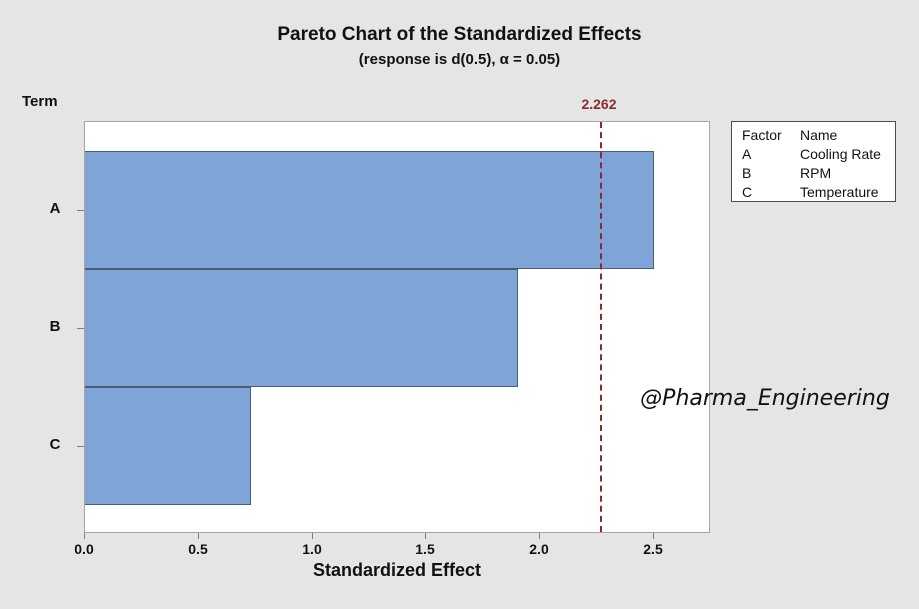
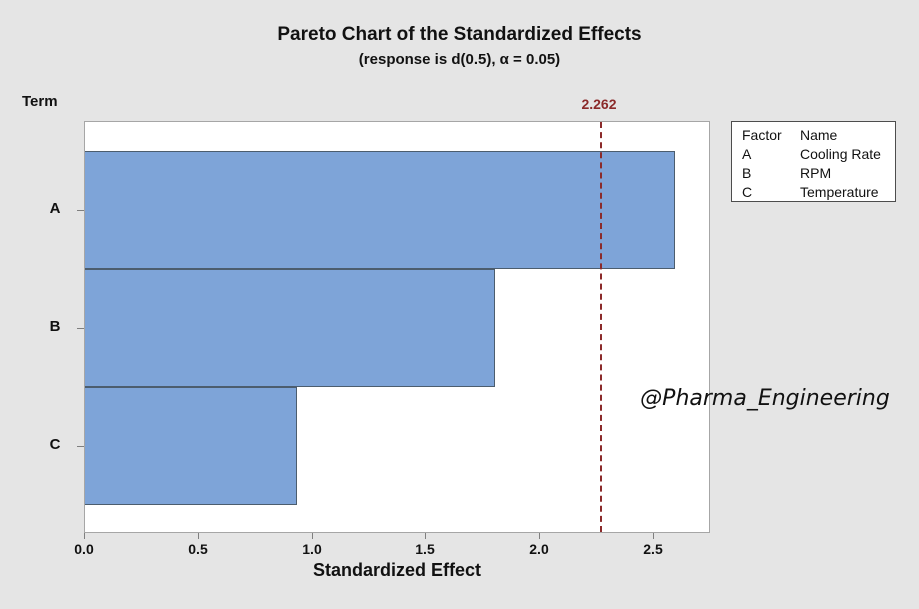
A: 2.50 -> 2.59
B: 1.90 -> 1.80
C: 0.73 -> 0.93
